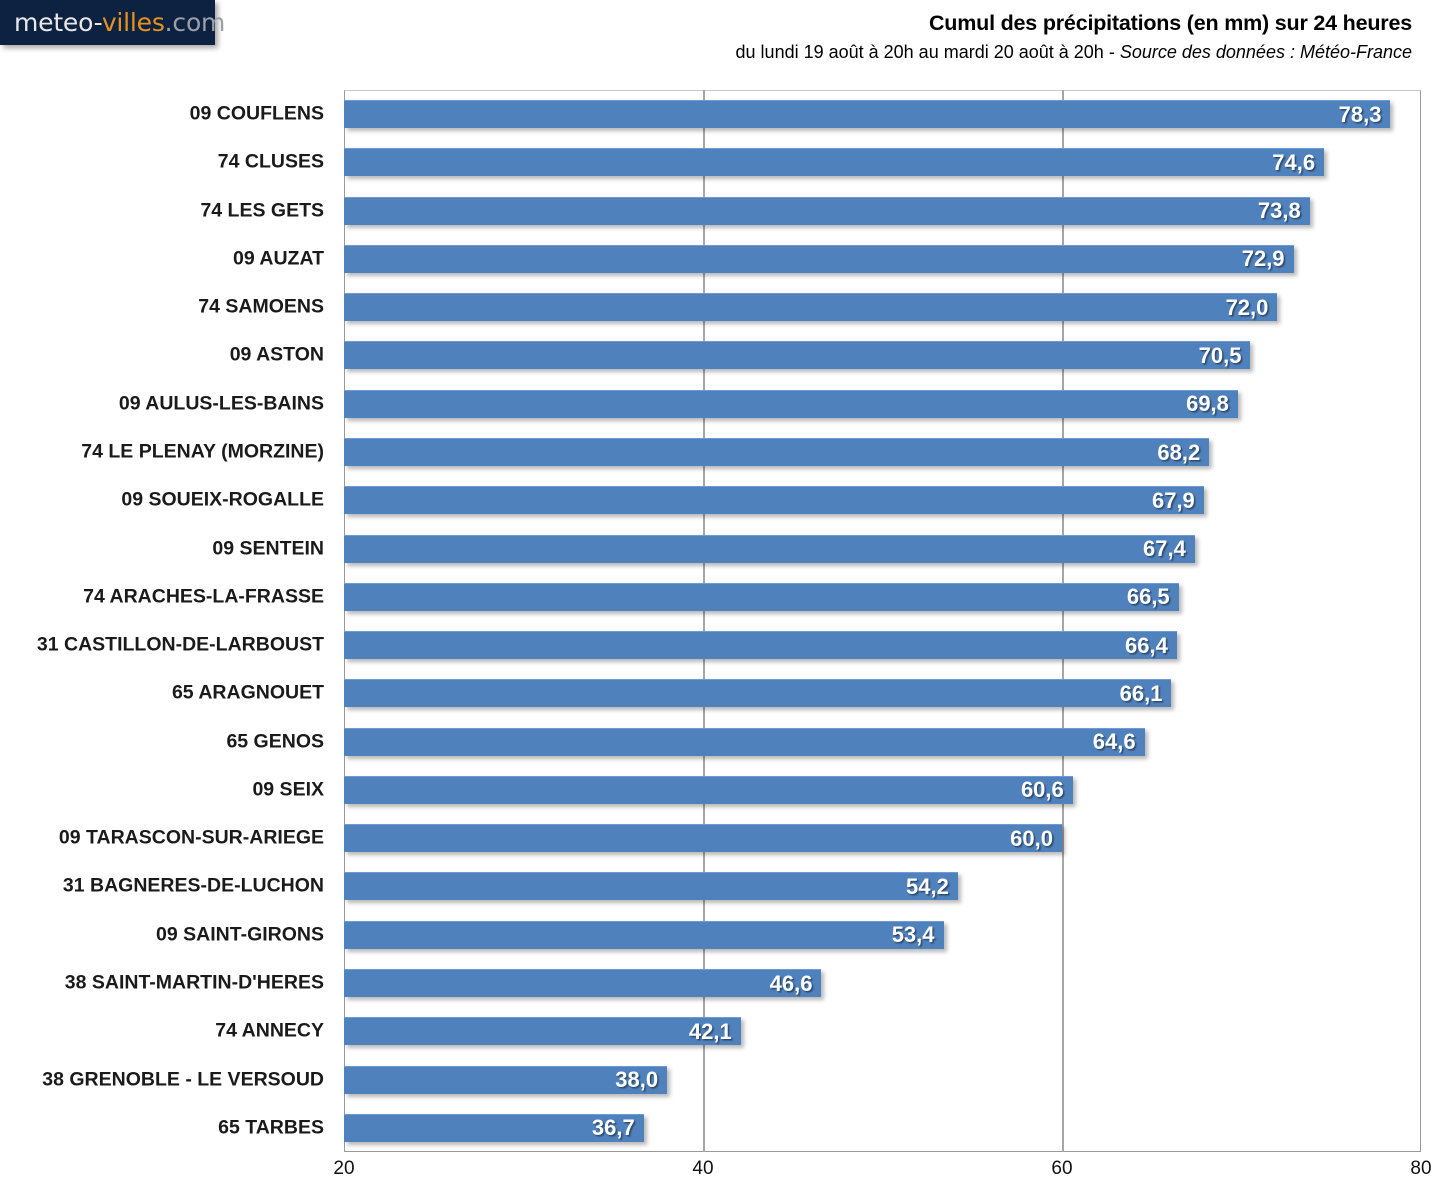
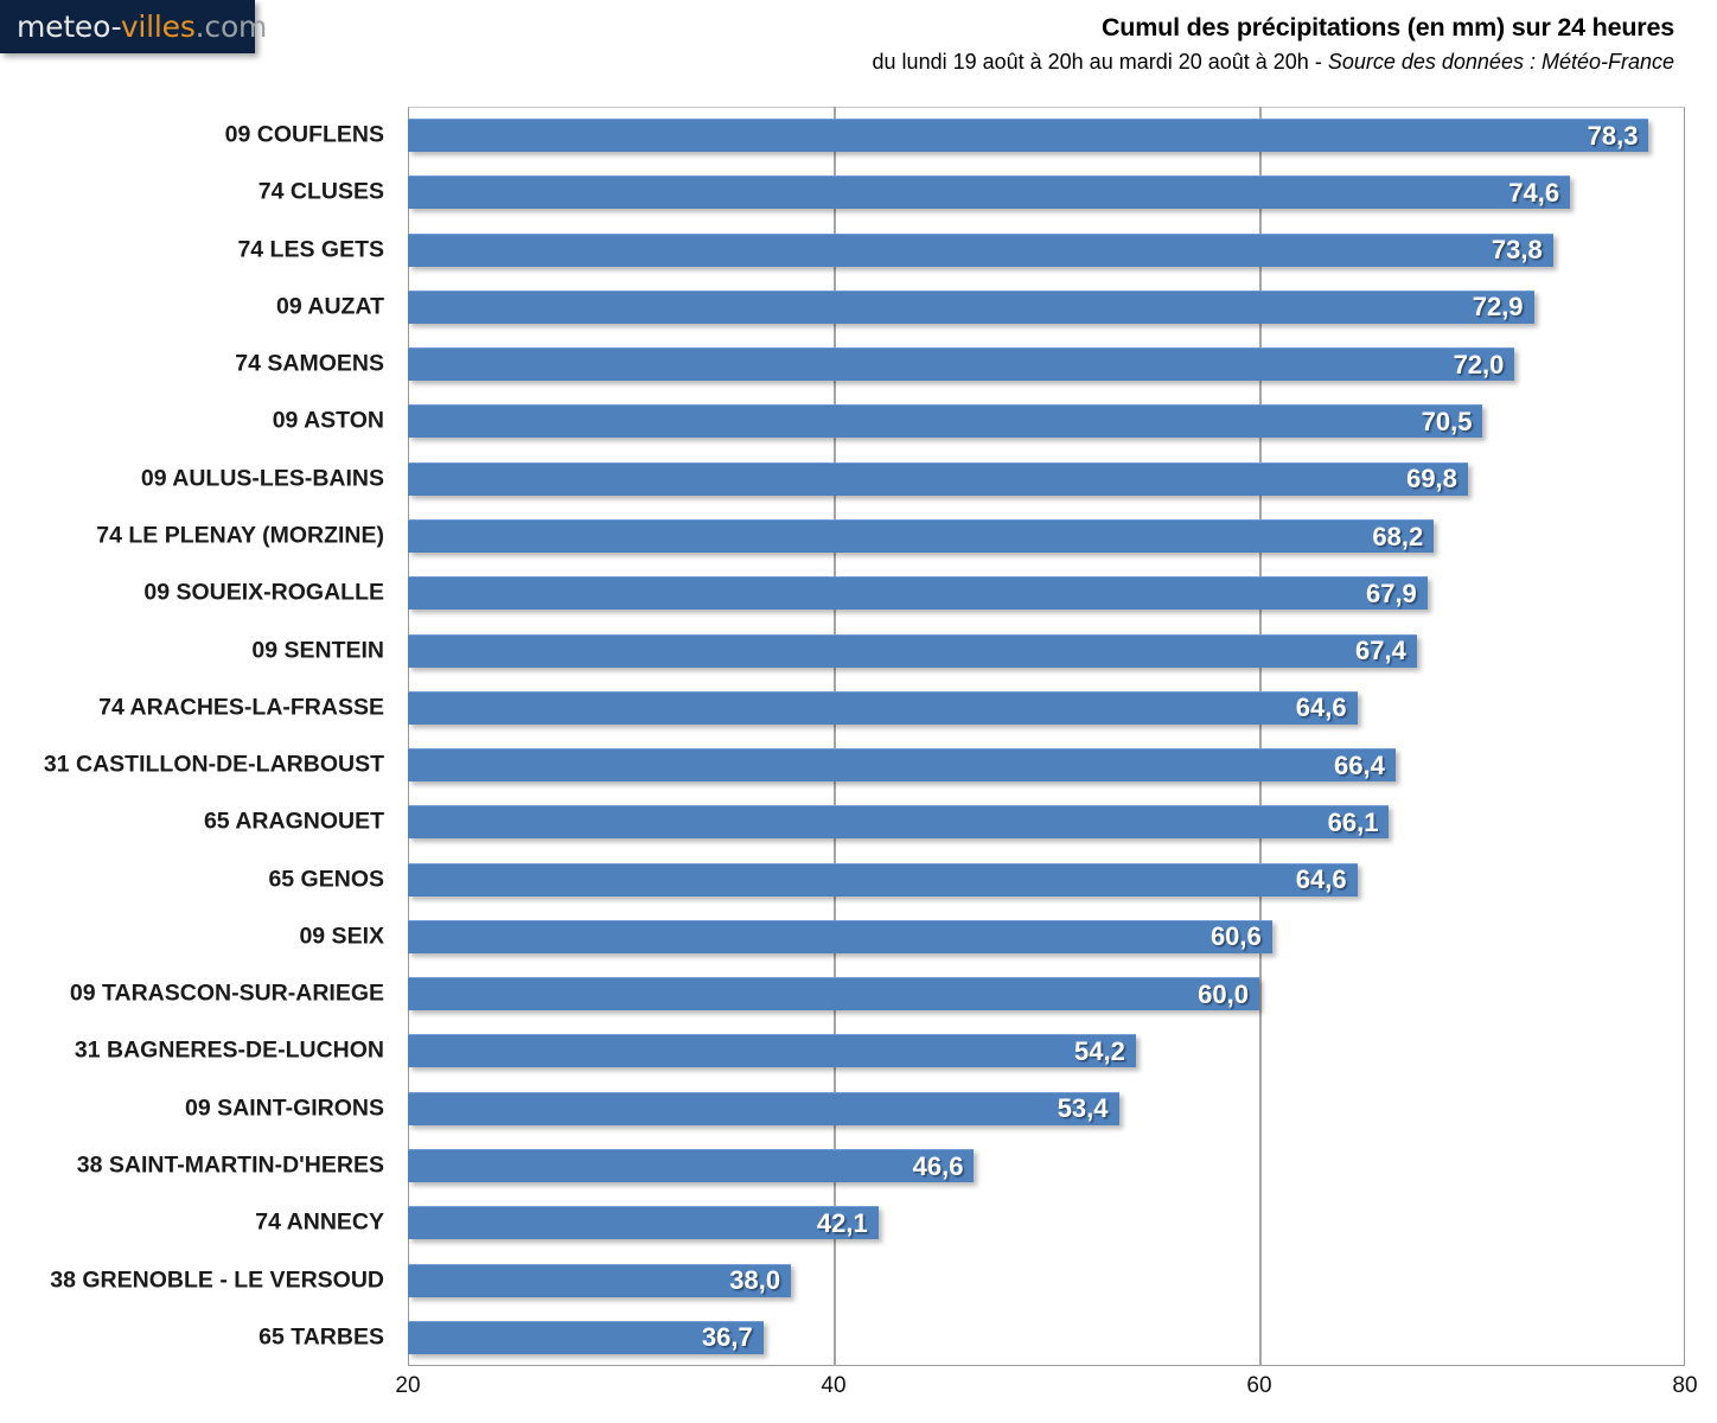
74 ARACHES-LA-FRASSE: 66,5 -> 64,6
